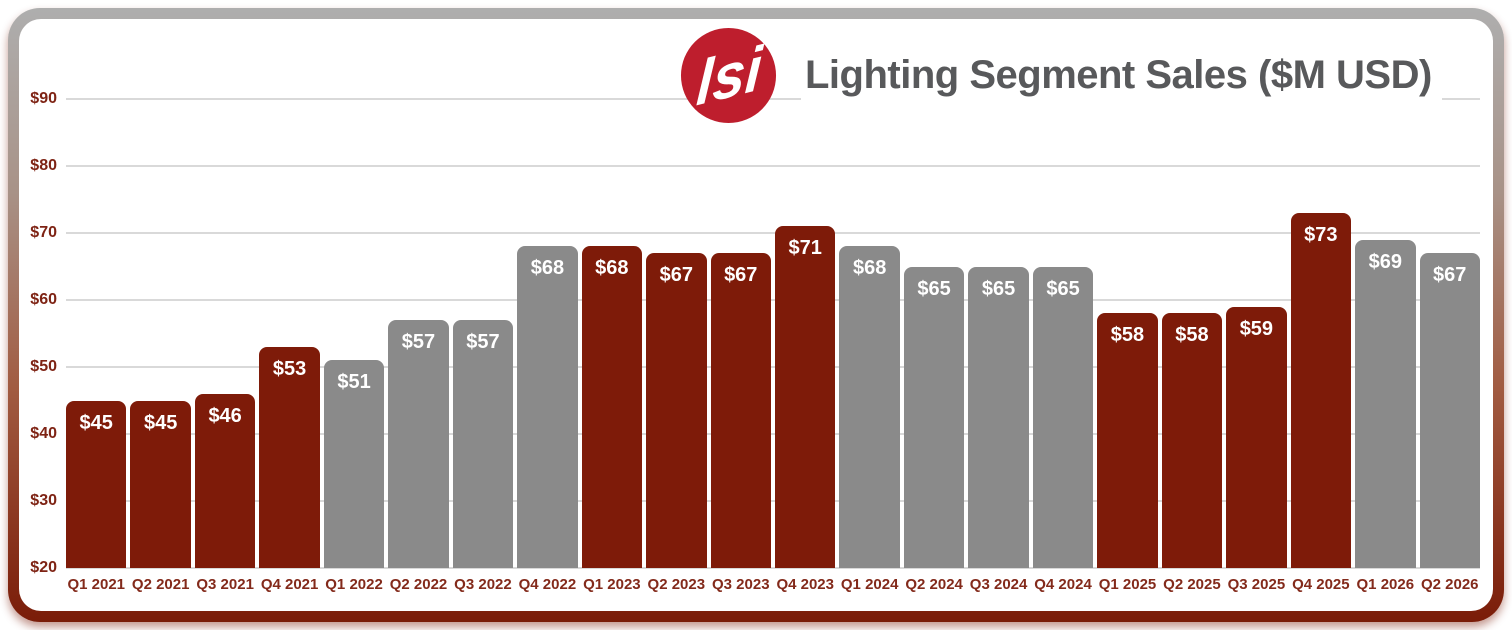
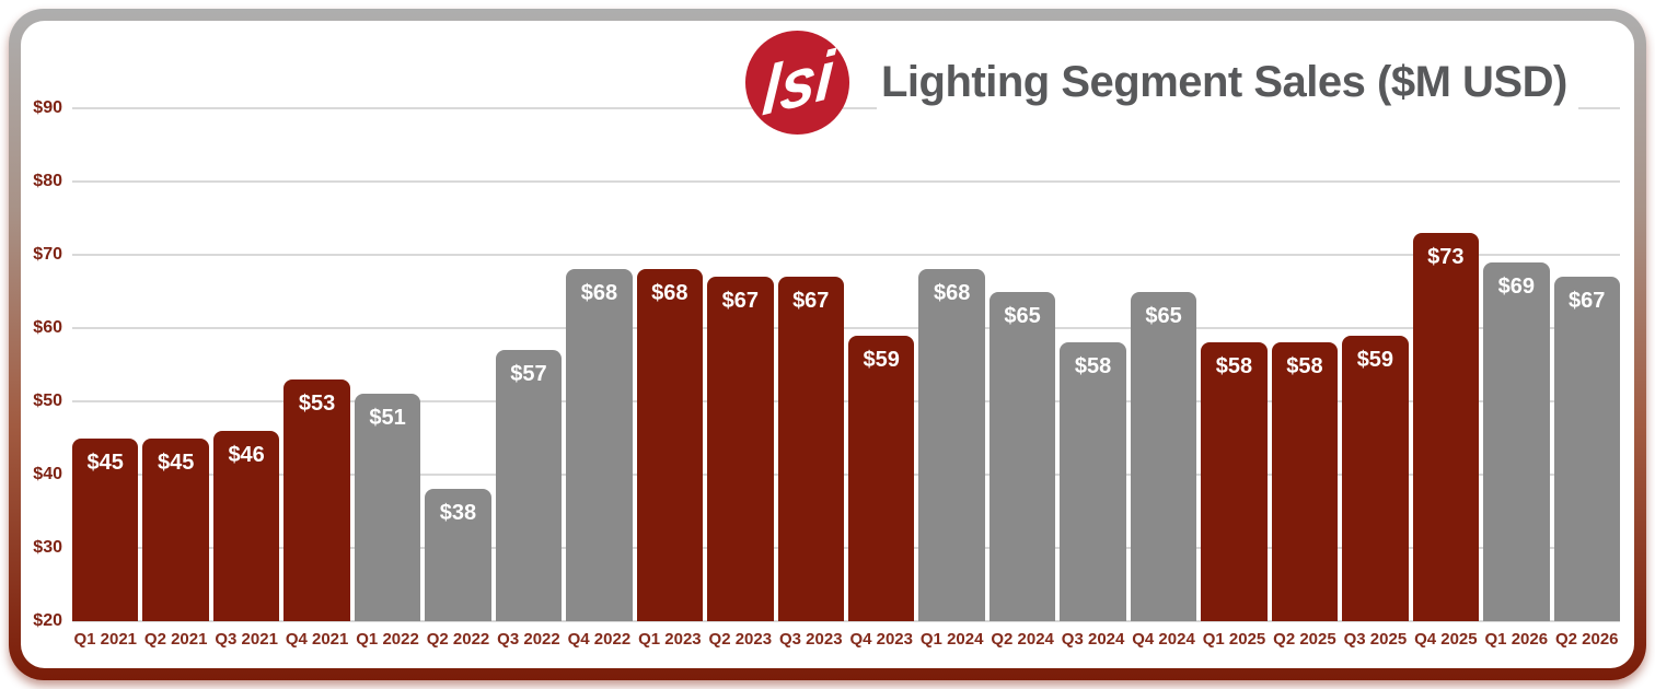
Q2 2022: $57 -> $38
Q4 2023: $71 -> $59
Q3 2024: $65 -> $58
